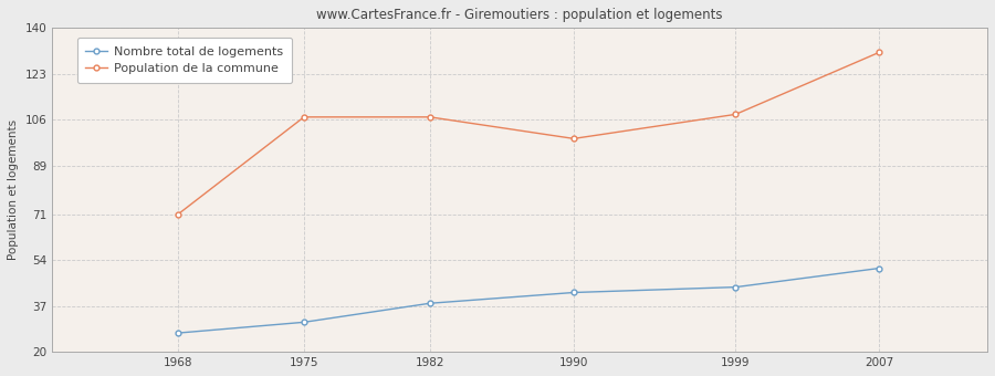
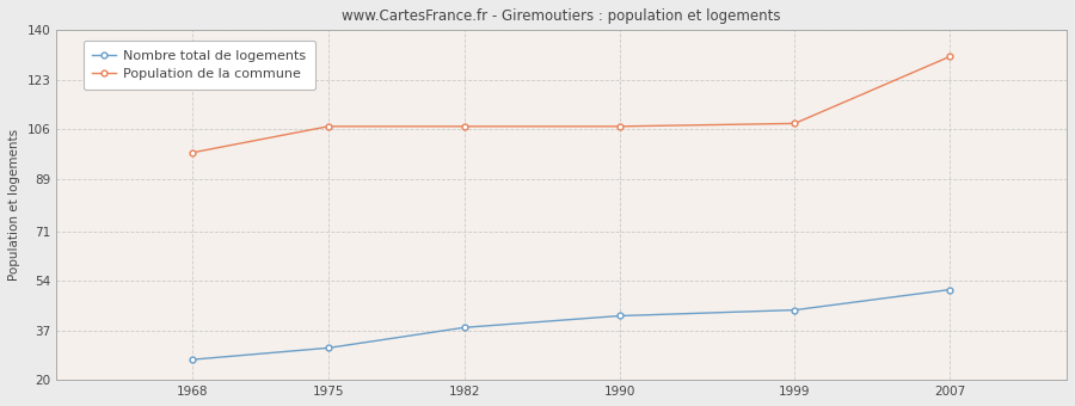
Population de la commune/1968: 71 -> 98
Population de la commune/1990: 99 -> 107
